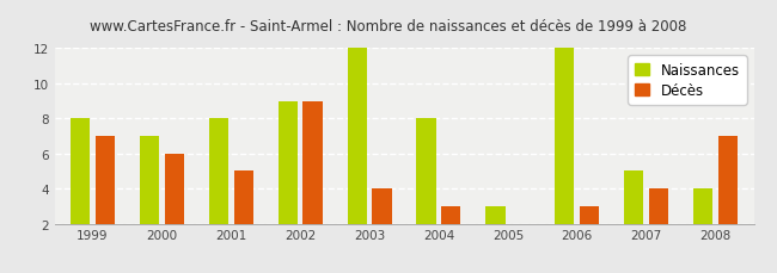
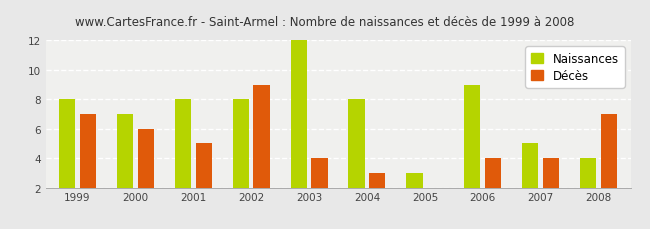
Naissances/2002: 9 -> 8
Naissances/2006: 12 -> 9
Décès/2006: 3 -> 4
